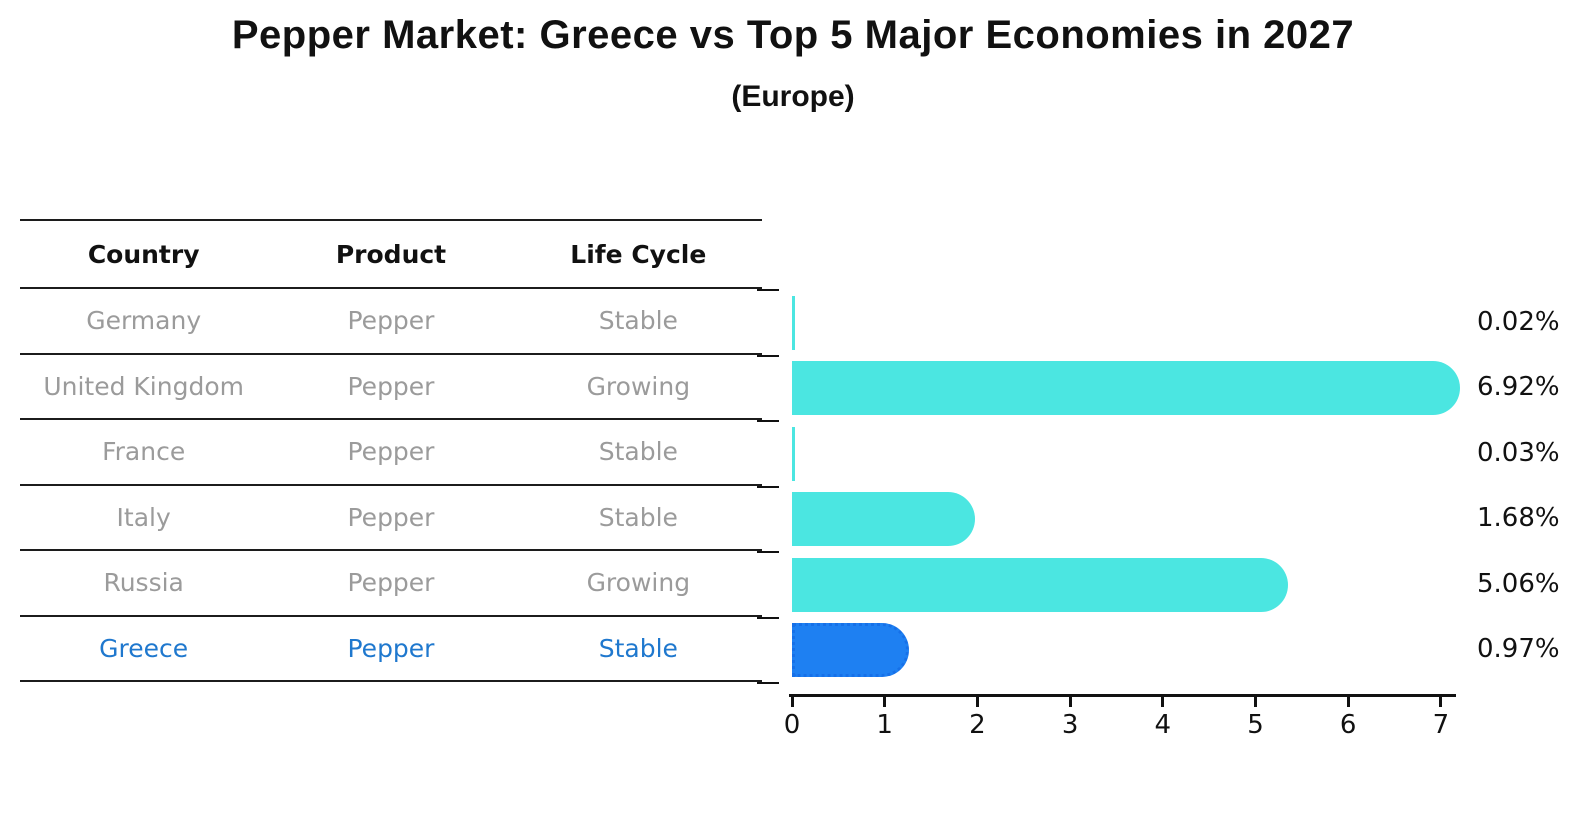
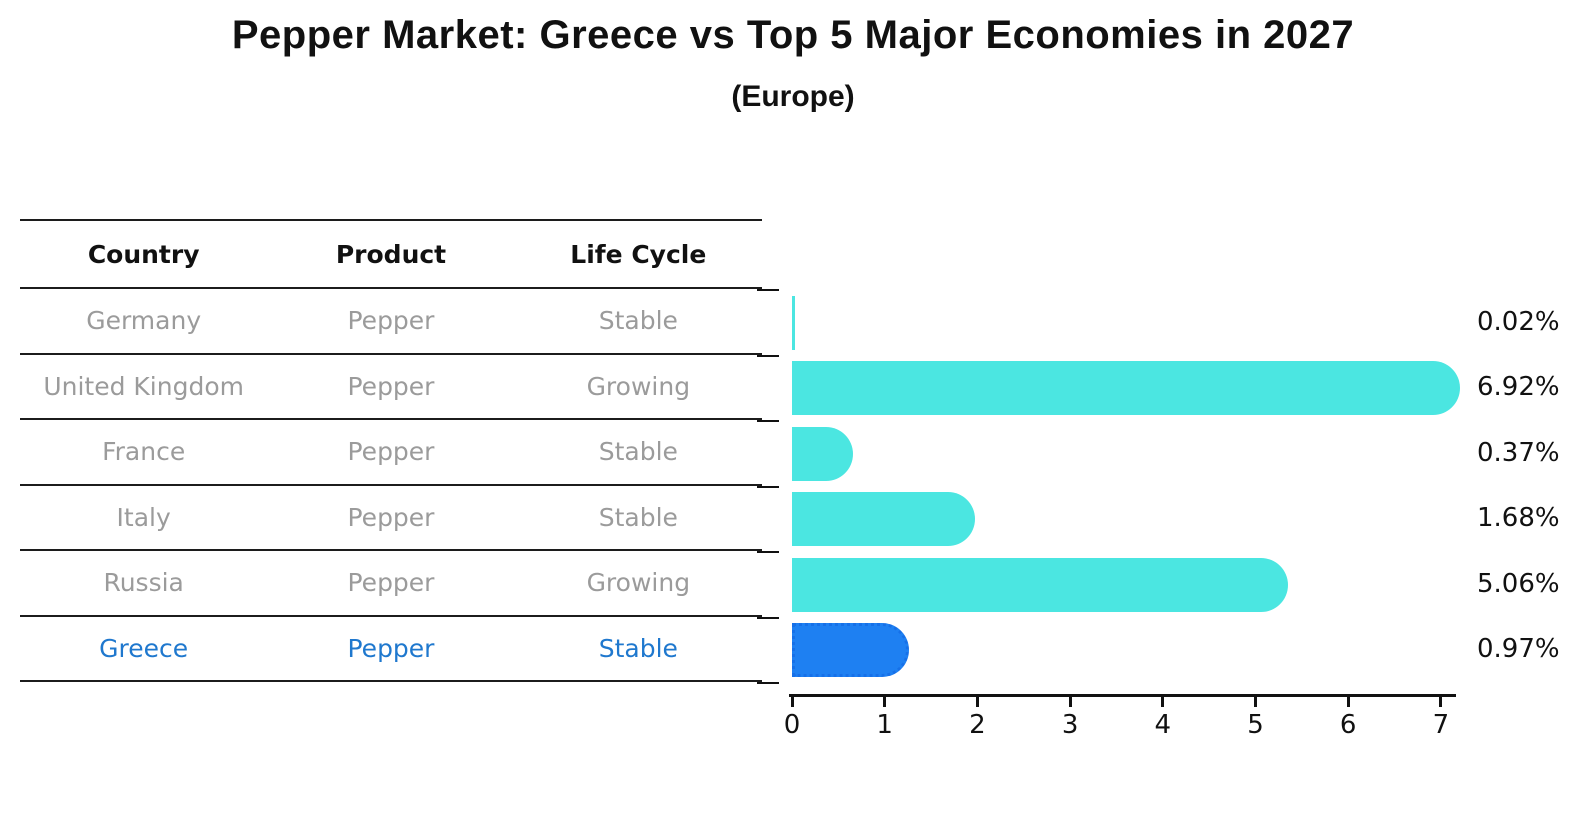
France: 0.03% -> 0.37%
